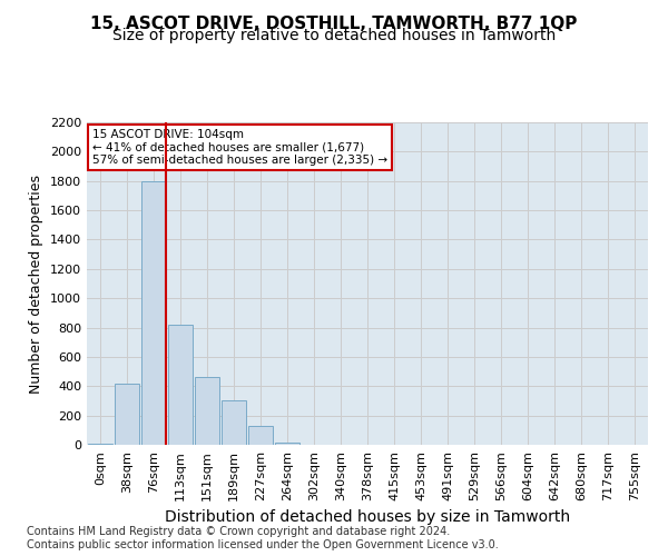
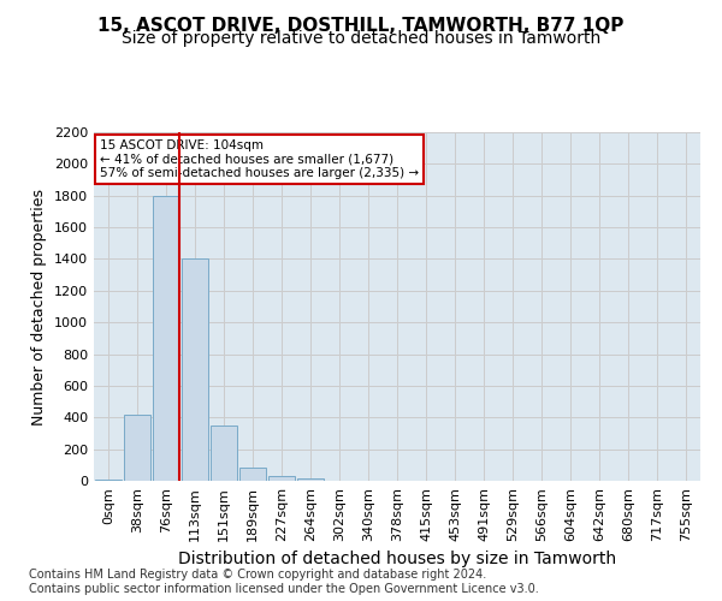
113sqm: 820 -> 1400
151sqm: 460 -> 350
189sqm: 300 -> 80
227sqm: 130 -> 30
